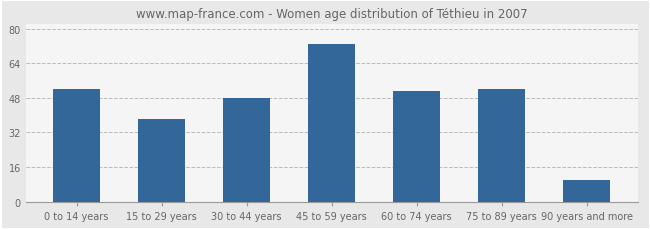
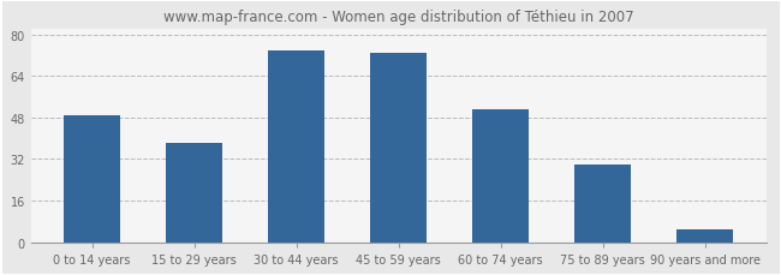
0 to 14 years: 52 -> 49
30 to 44 years: 48 -> 74
75 to 89 years: 52 -> 30
90 years and more: 10 -> 5
